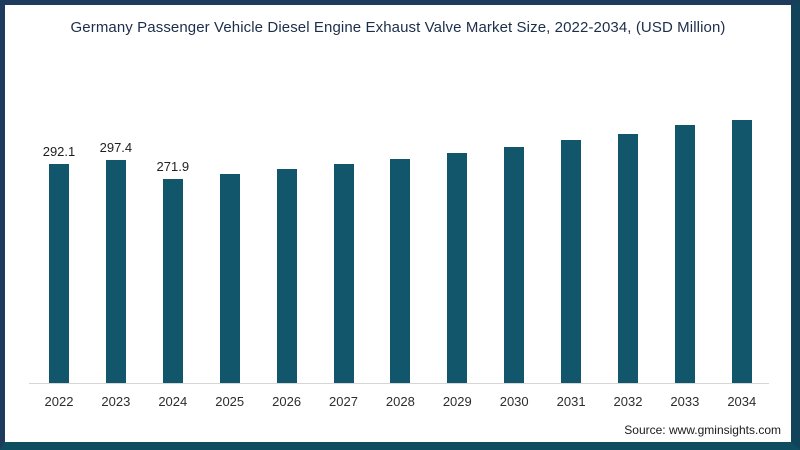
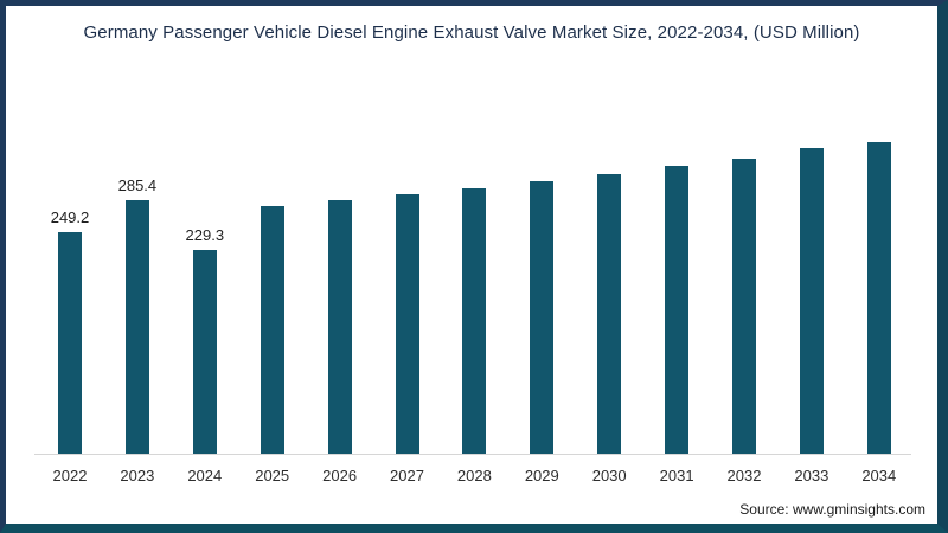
2022: 292.1 -> 249.2
2023: 297.4 -> 285.4
2024: 271.9 -> 229.3
